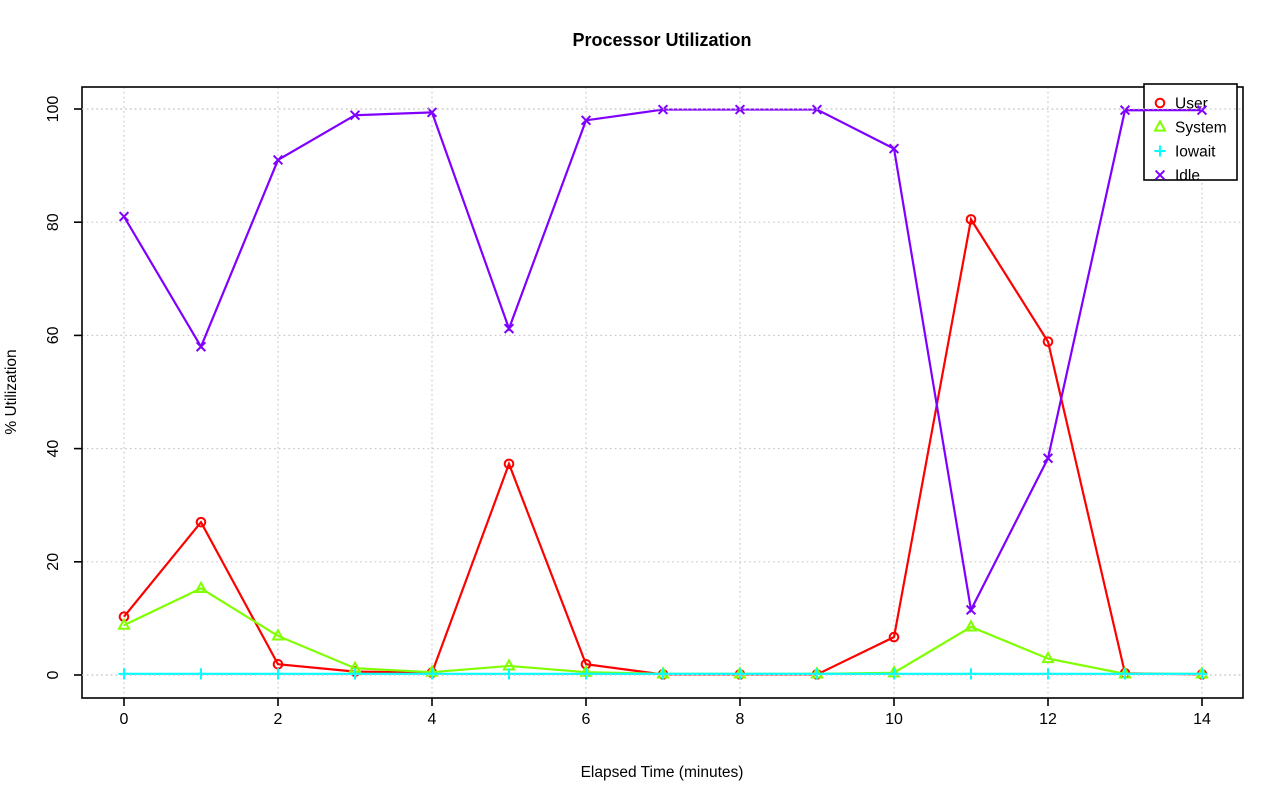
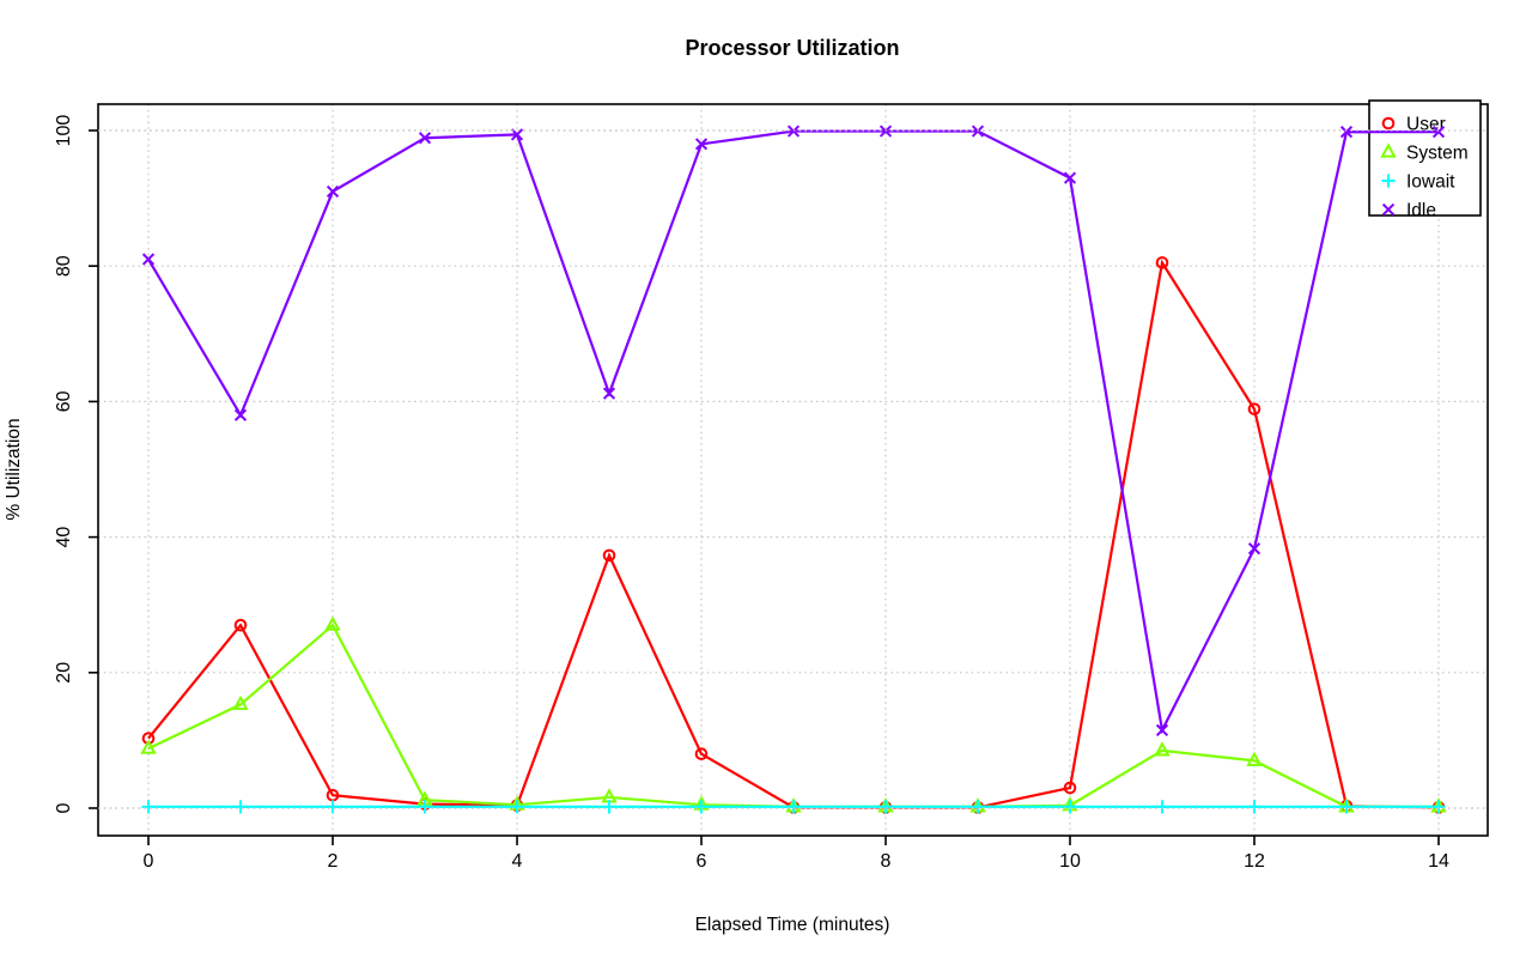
System/2: 7 -> 27
User/6: 2 -> 8
User/10: 7 -> 3
System/12: 3 -> 7
